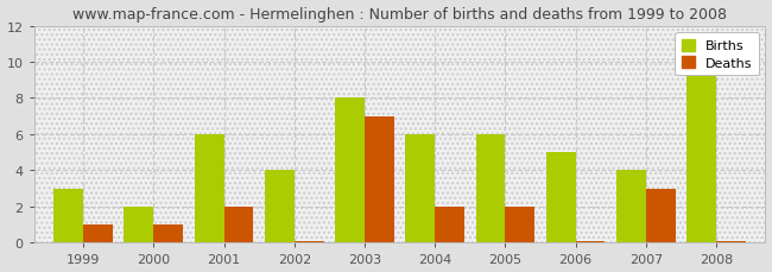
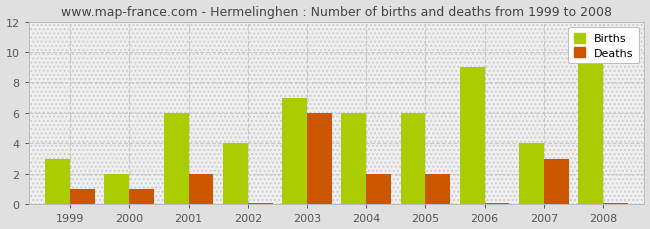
Births/2003: 8 -> 7
Deaths/2003: 7.0 -> 6.0
Births/2006: 5 -> 9
